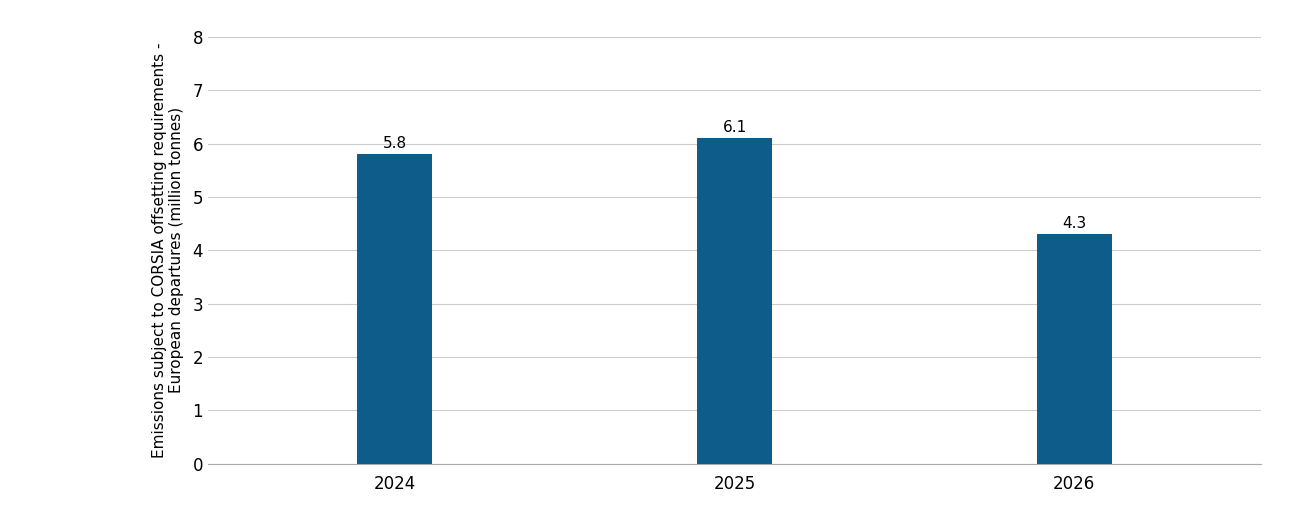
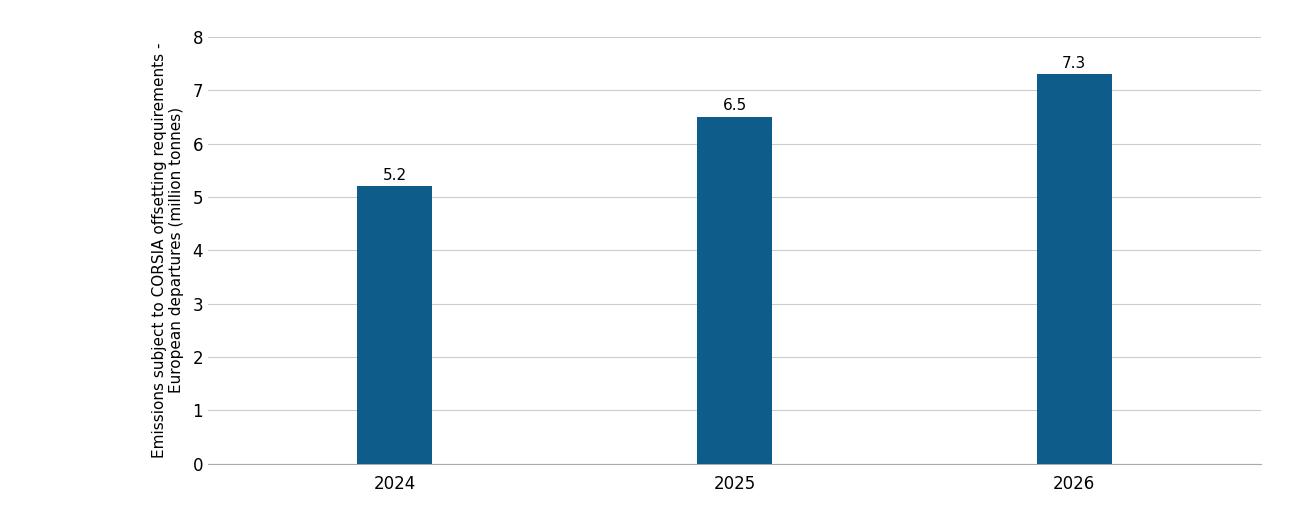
2024: 5.8 -> 5.2
2025: 6.1 -> 6.5
2026: 4.3 -> 7.3
